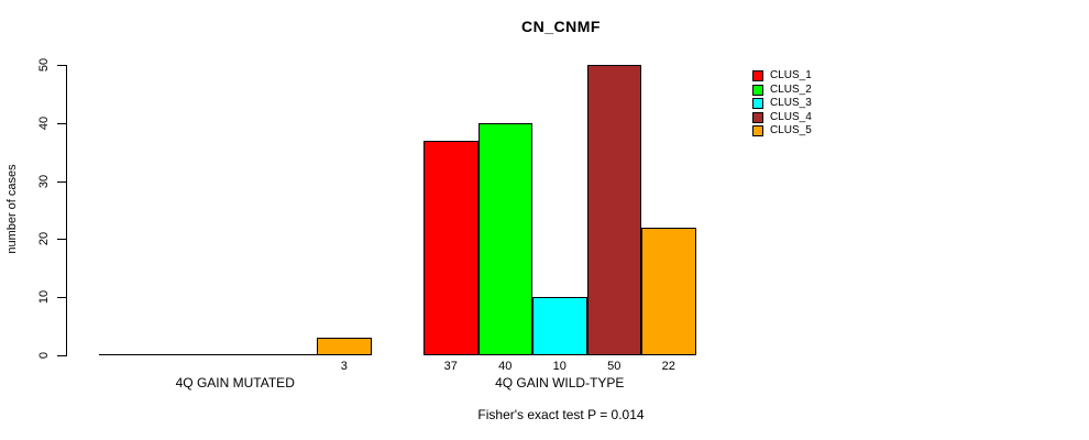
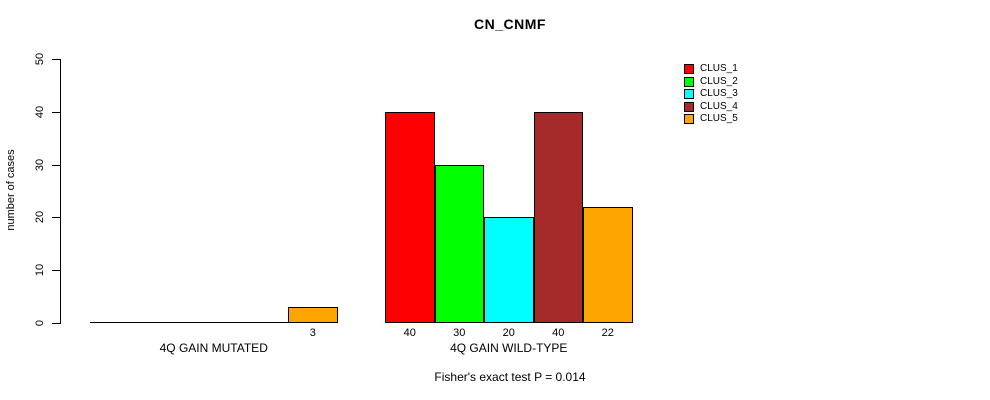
CLUS_1/4Q GAIN WILD-TYPE: 37 -> 40
CLUS_2/4Q GAIN WILD-TYPE: 40 -> 30
CLUS_3/4Q GAIN WILD-TYPE: 10 -> 20
CLUS_4/4Q GAIN WILD-TYPE: 50 -> 40
